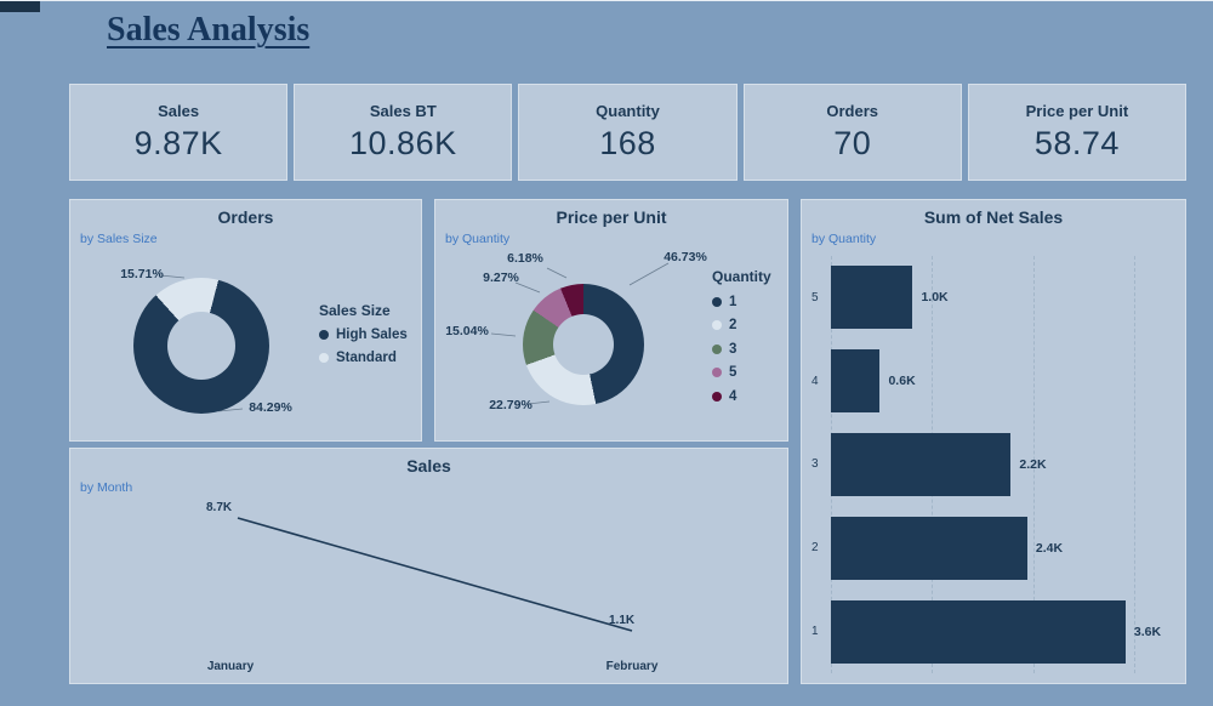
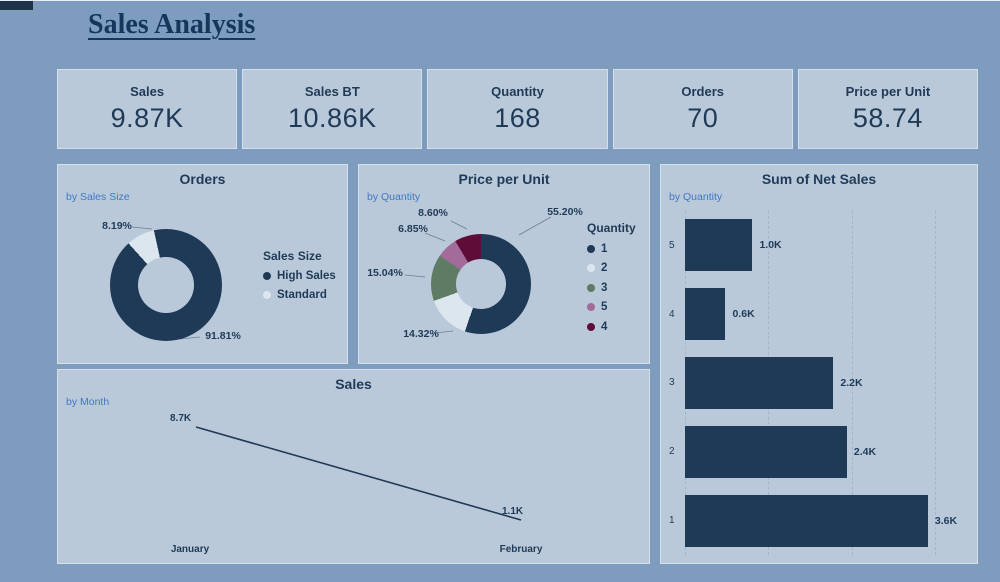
Orders/Standard: 15.71% -> 8.19%
Orders/High Sales: 84.29% -> 91.81%
Price per Unit/1: 46.73% -> 55.20%
Price per Unit/2: 22.79% -> 14.32%
Price per Unit/5: 9.27% -> 6.85%
Price per Unit/4: 6.18% -> 8.60%
